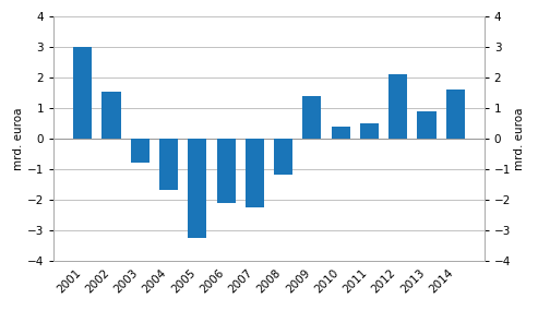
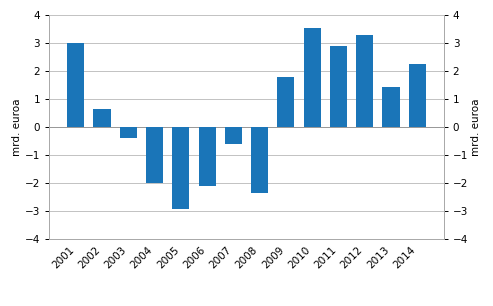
2002: 1.55 -> 0.65
2003: -0.80 -> -0.40
2004: -1.70 -> -2.00
2005: -3.25 -> -2.95
2007: -2.25 -> -0.60
2008: -1.20 -> -2.35
2009: 1.40 -> 1.80
2010: 0.40 -> 3.55
2011: 0.50 -> 2.90
2012: 2.10 -> 3.30
2013: 0.90 -> 1.45
2014: 1.60 -> 2.25
